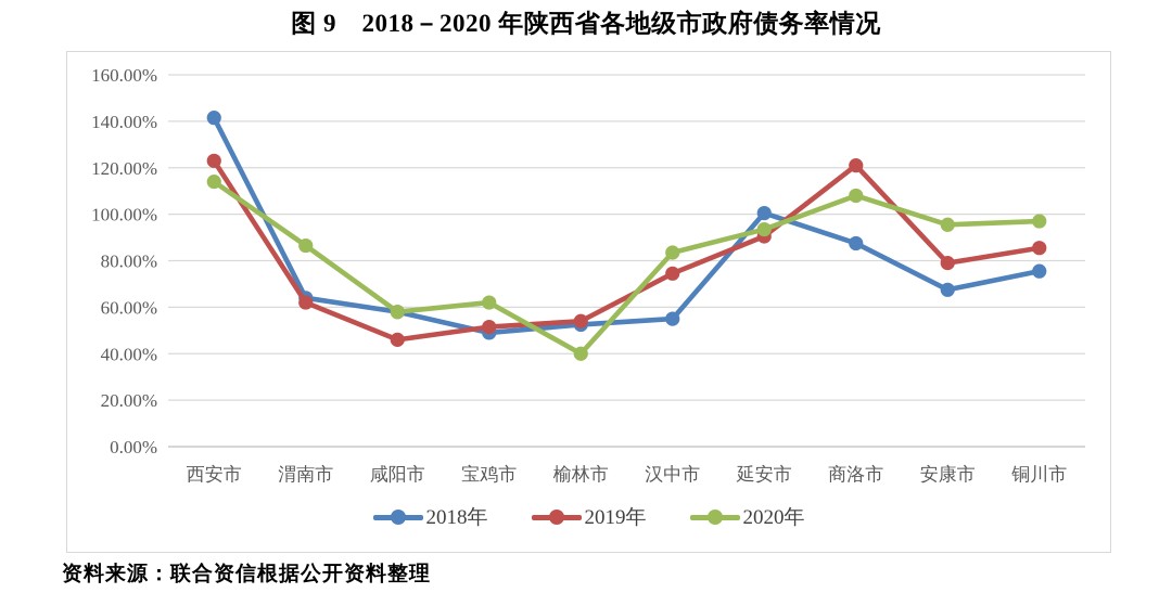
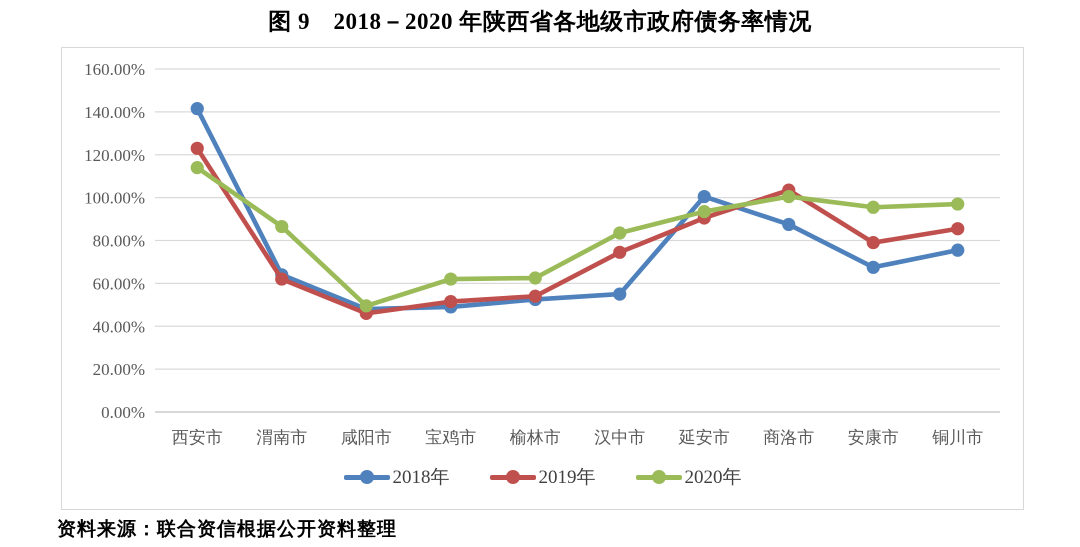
2018年/咸阳市: 58% -> 48%
2020年/咸阳市: 58% -> 50%
2020年/榆林市: 40% -> 62%
2019年/商洛市: 121% -> 104%
2020年/商洛市: 108% -> 100%
